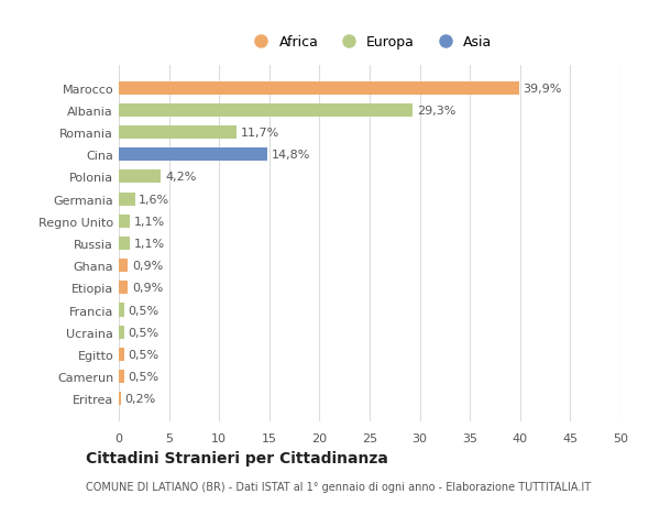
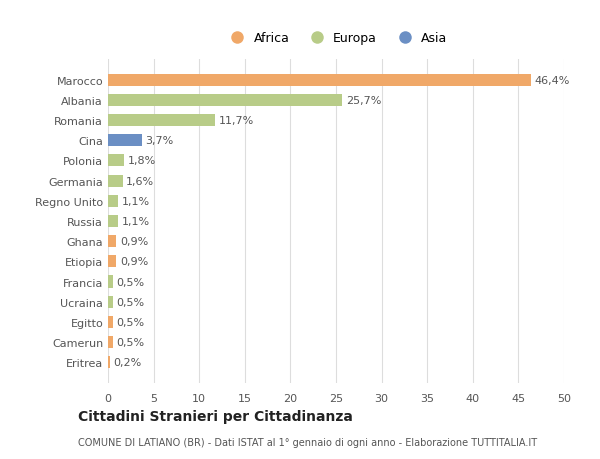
Marocco: 39,9% -> 46,4%
Albania: 29,3% -> 25,7%
Cina: 14,8% -> 3,7%
Polonia: 4,2% -> 1,8%
